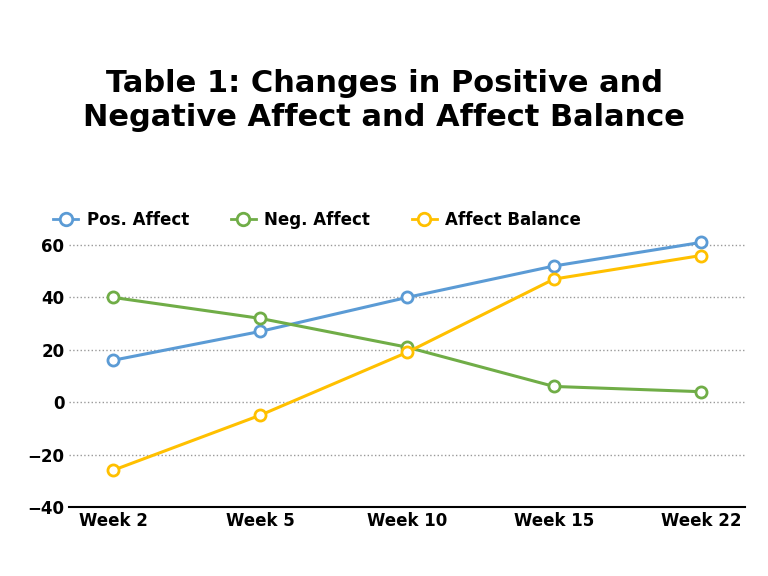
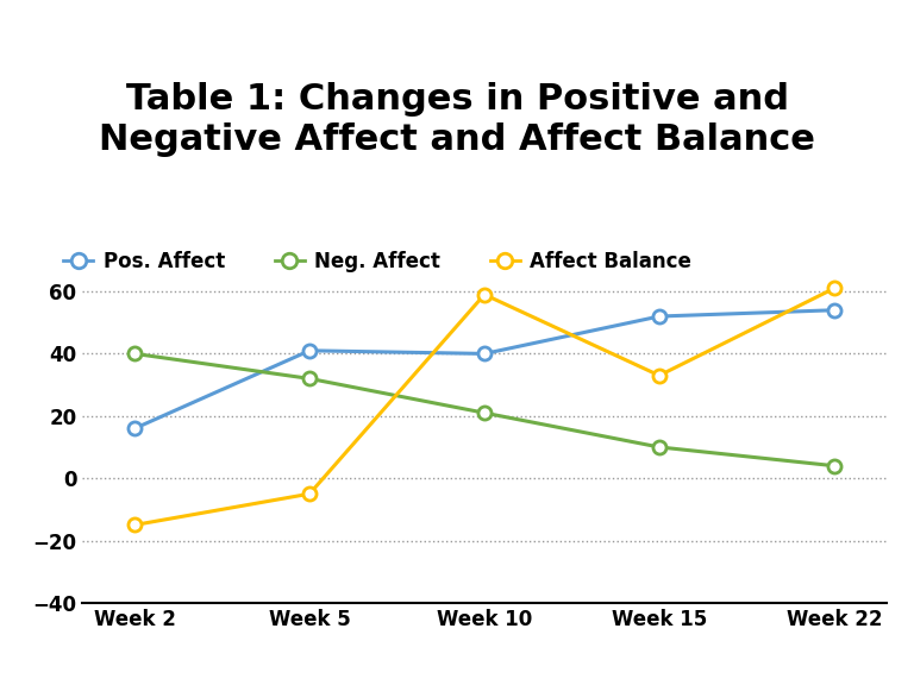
Affect Balance/Week 2: -26 -> -15
Pos. Affect/Week 5: 27 -> 41
Affect Balance/Week 10: 19 -> 59
Neg. Affect/Week 15: 6 -> 10
Affect Balance/Week 15: 47 -> 33
Pos. Affect/Week 22: 61 -> 54
Affect Balance/Week 22: 56 -> 61
